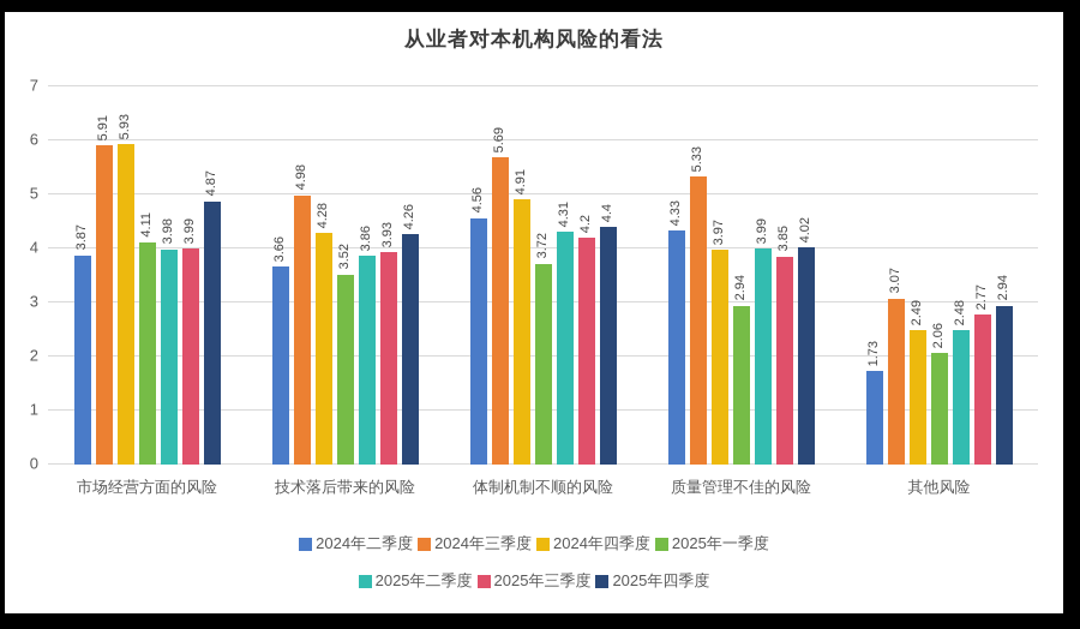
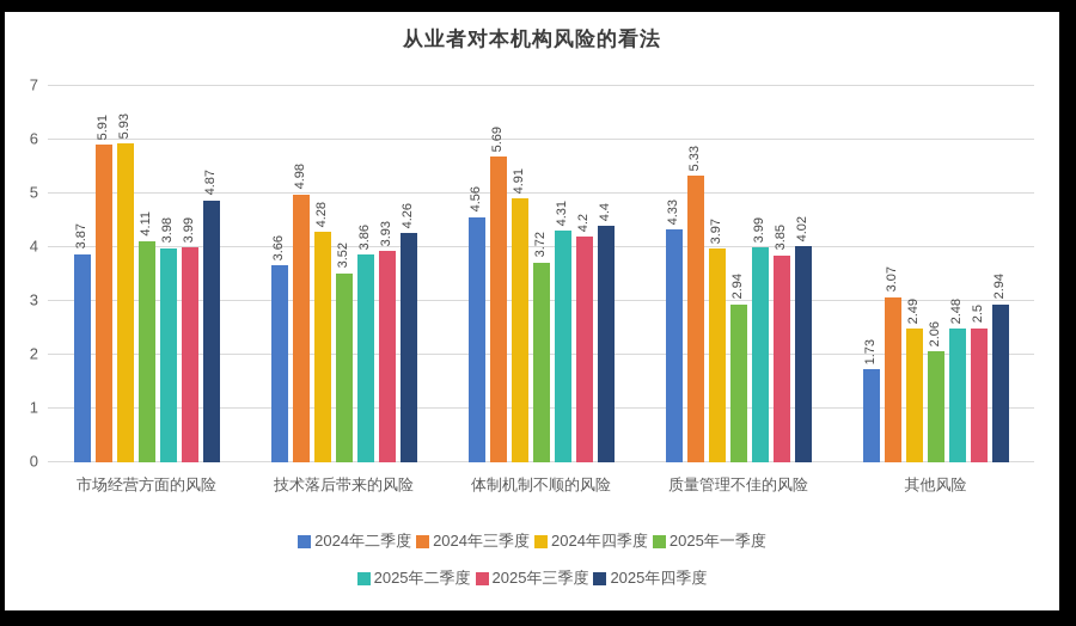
2025年三季度/其他风险: 2.77 -> 2.5
